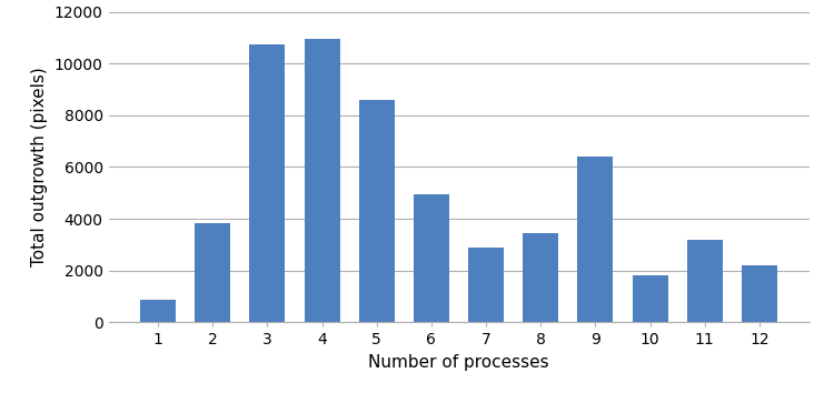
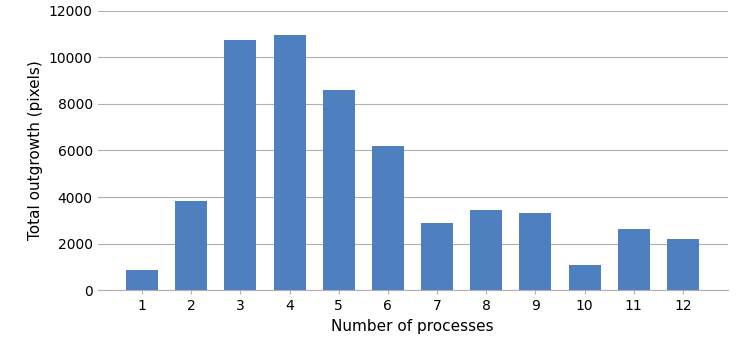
6: 4950 -> 6200
9: 6400 -> 3300
10: 1800 -> 1100
11: 3200 -> 2650
